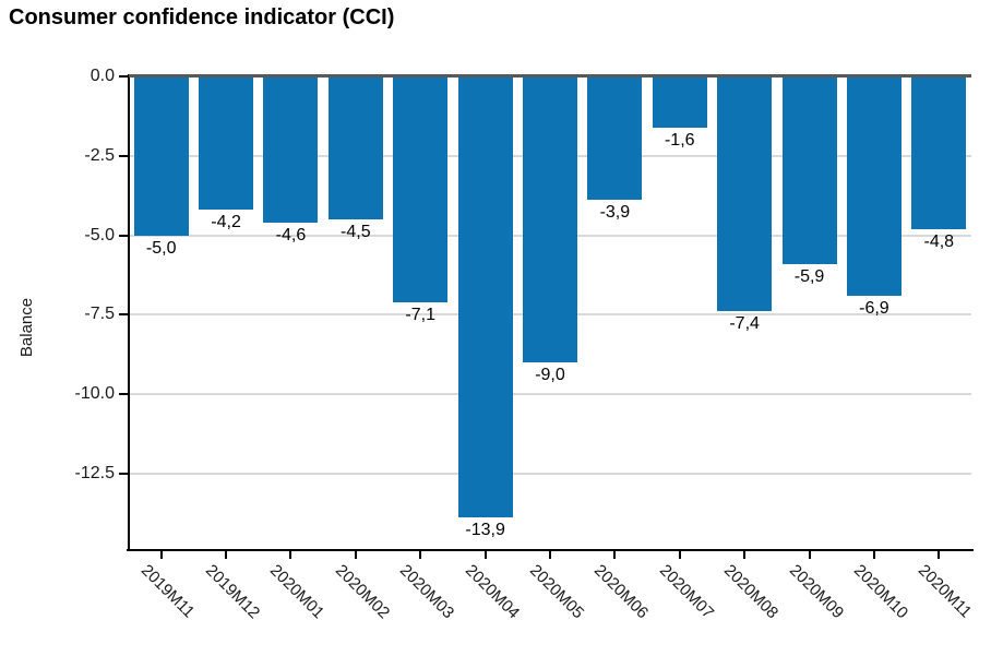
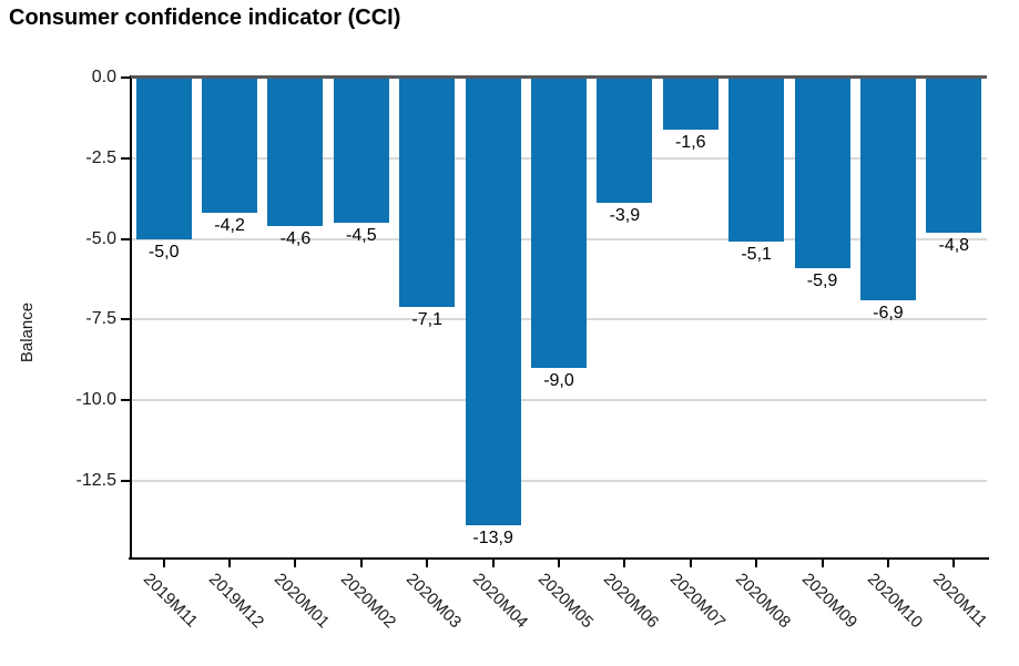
2020M08: -7,4 -> -5,1
